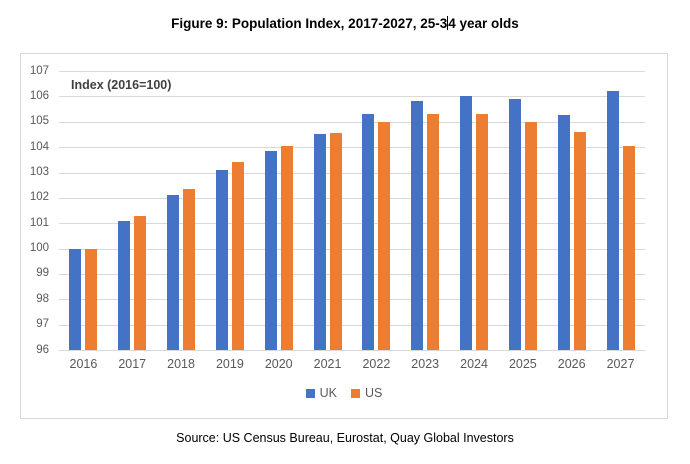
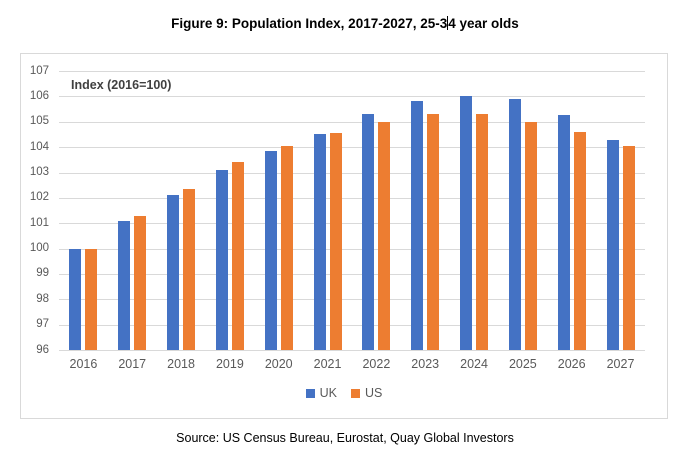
UK/2027: 106.2 -> 104.3
